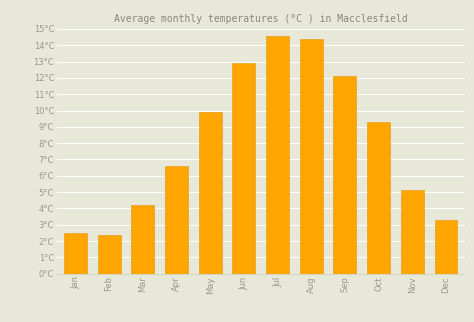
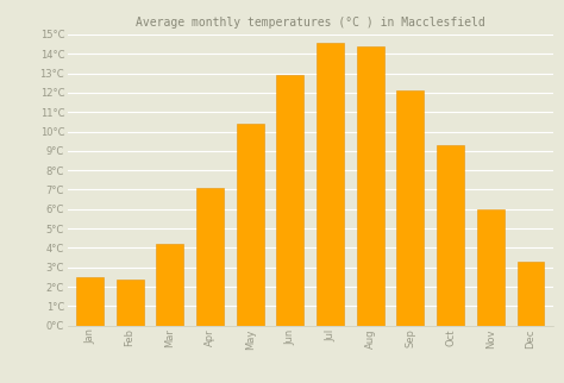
Apr: 6.6°C -> 7.1°C
May: 9.9°C -> 10.4°C
Nov: 5.1°C -> 6.0°C
